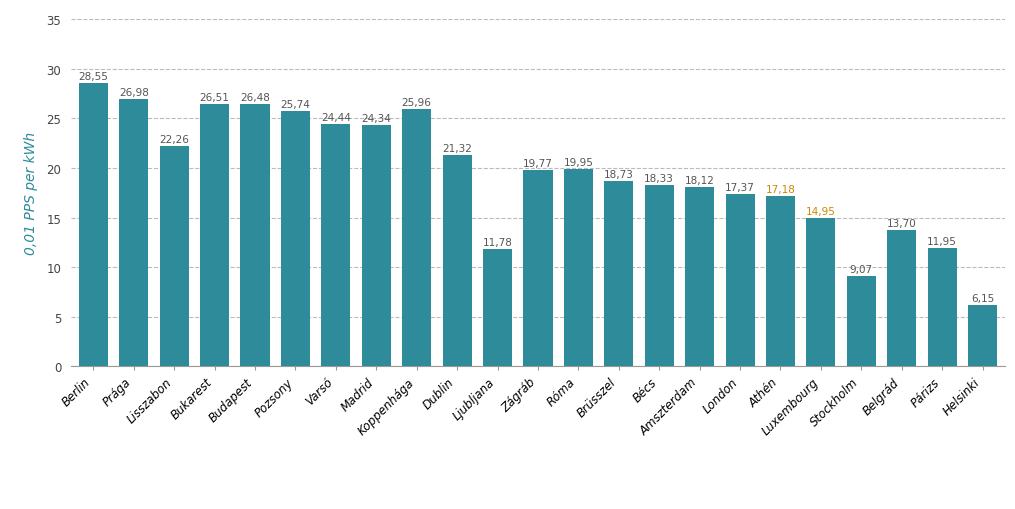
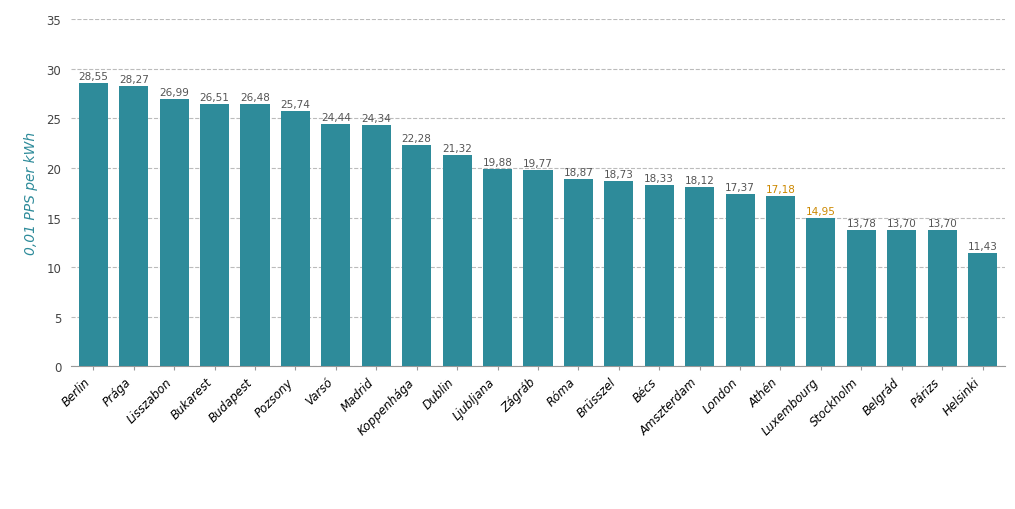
Prága: 26,98 -> 28,27
Lisszabon: 22,26 -> 26,99
Koppenhága: 25,96 -> 22,28
Ljubljana: 11,78 -> 19,88
Róma: 19,95 -> 18,87
Stockholm: 9,07 -> 13,78
Párizs: 11,95 -> 13,70
Helsinki: 6,15 -> 11,43
